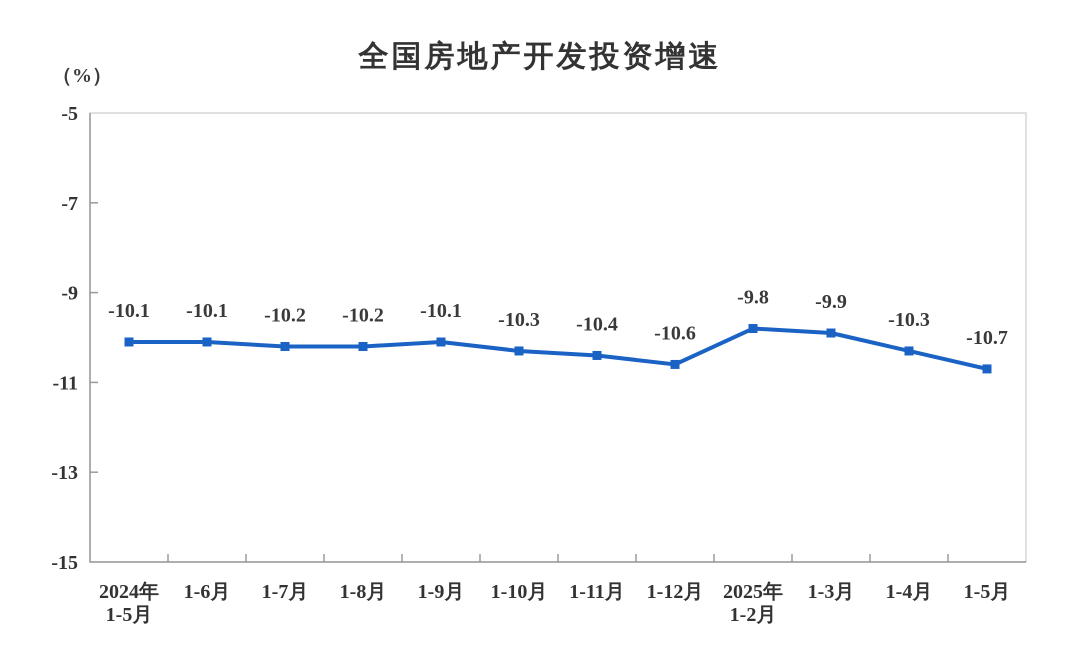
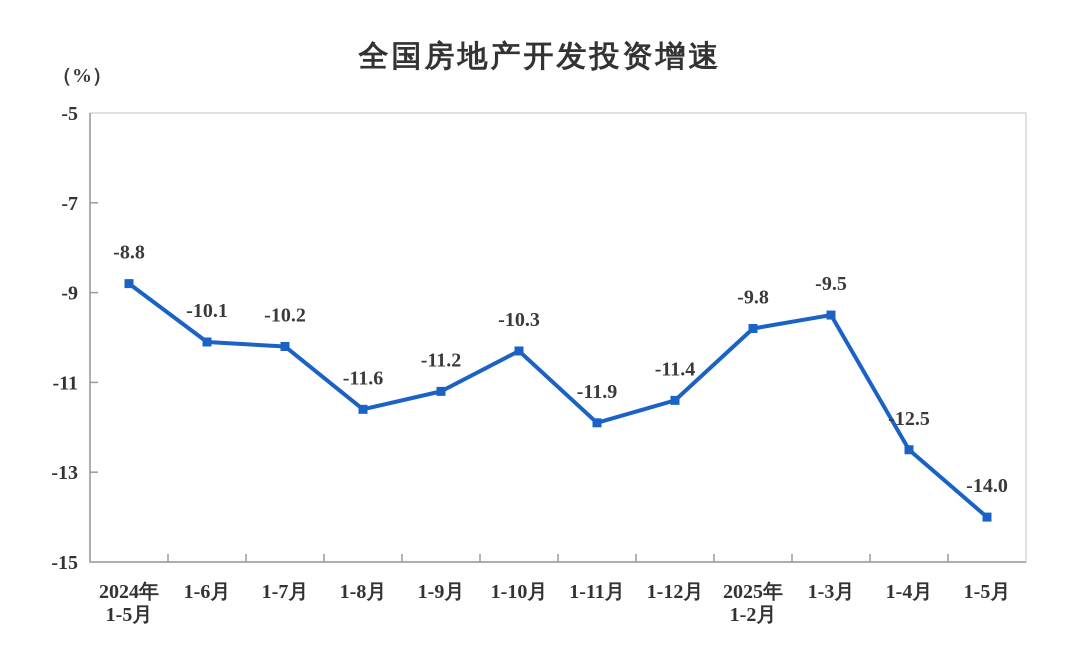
2024年 1-5月: -10.1 -> -8.8
1-8月: -10.2 -> -11.6
1-9月: -10.1 -> -11.2
1-11月: -10.4 -> -11.9
1-12月: -10.6 -> -11.4
1-3月: -9.9 -> -9.5
1-4月: -10.3 -> -12.5
1-5月: -10.7 -> -14.0
